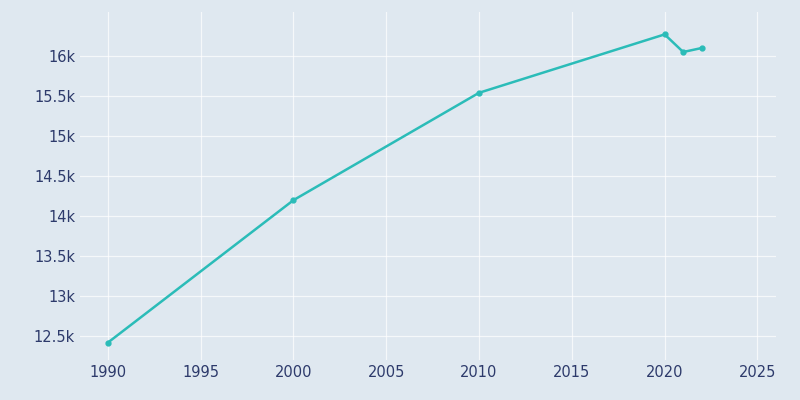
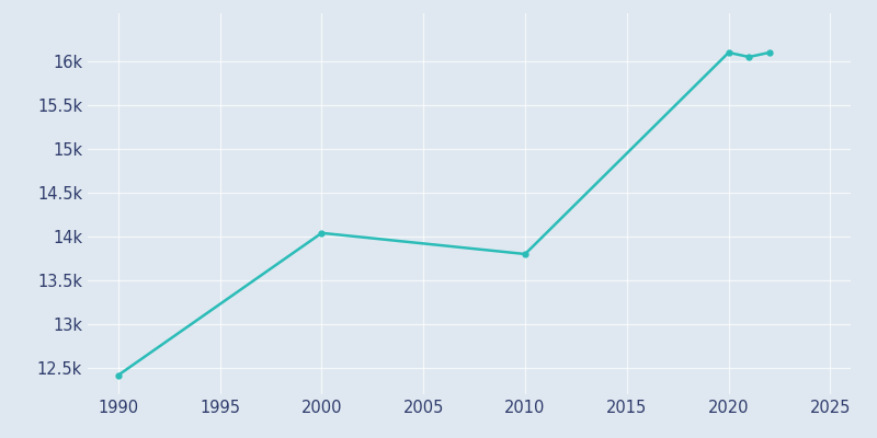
2000: 14.20k -> 14.04k
2010: 15.54k -> 13.80k
2020: 16.27k -> 16.10k
